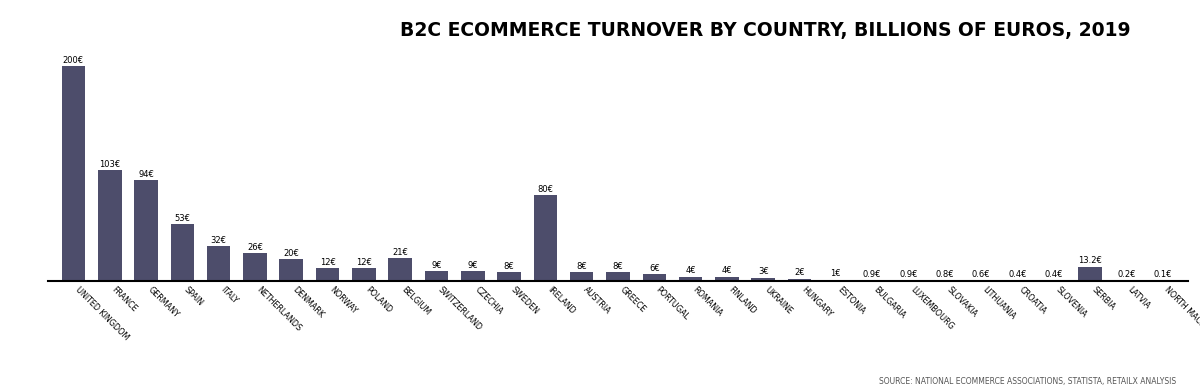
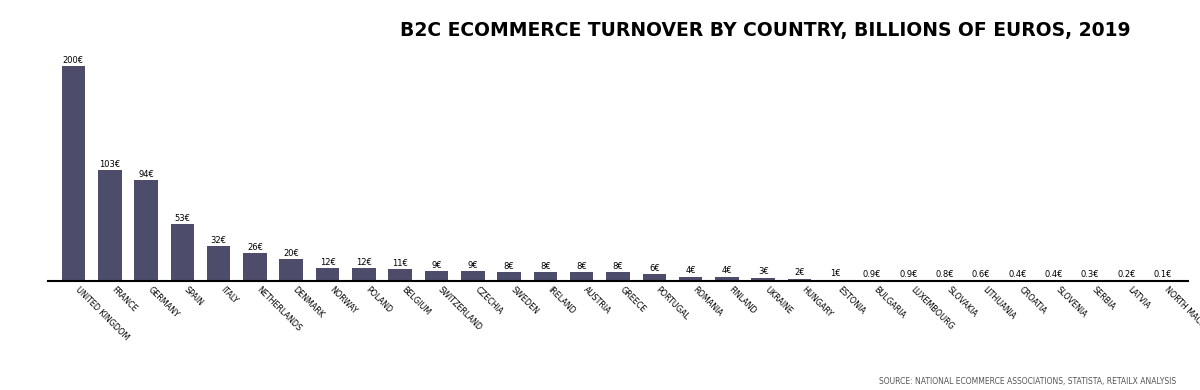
BELGIUM: 21€ -> 11€
IRELAND: 80€ -> 8€
SERBIA: 13.2€ -> 0.3€
